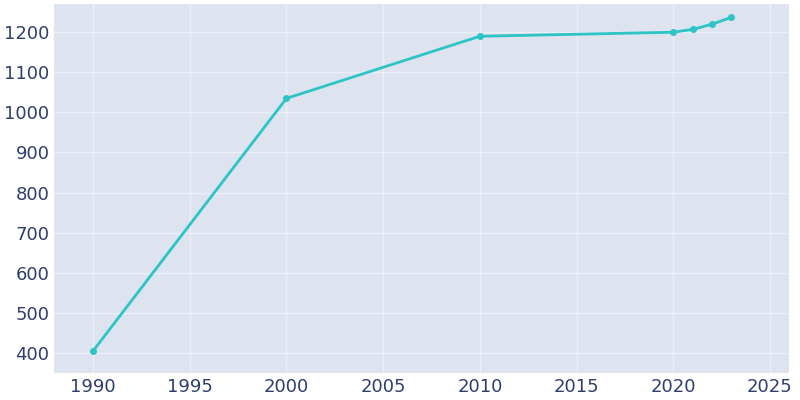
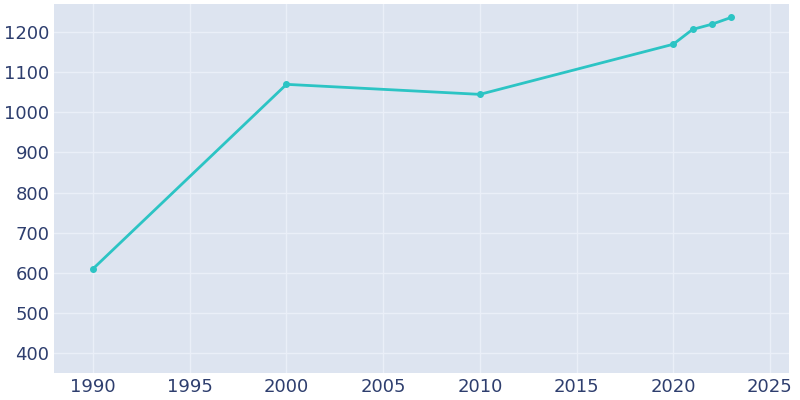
1990: 405 -> 610
2000: 1035 -> 1070
2010: 1190 -> 1045
2020: 1200 -> 1170
